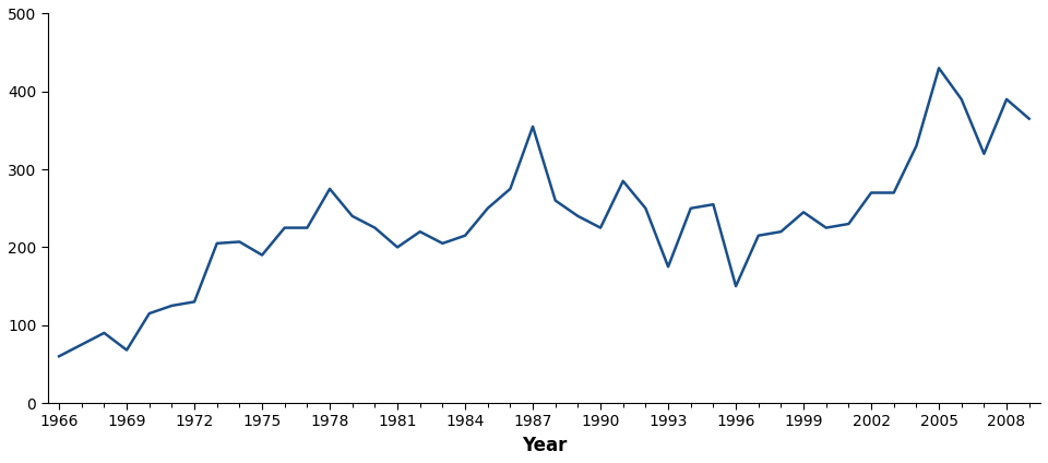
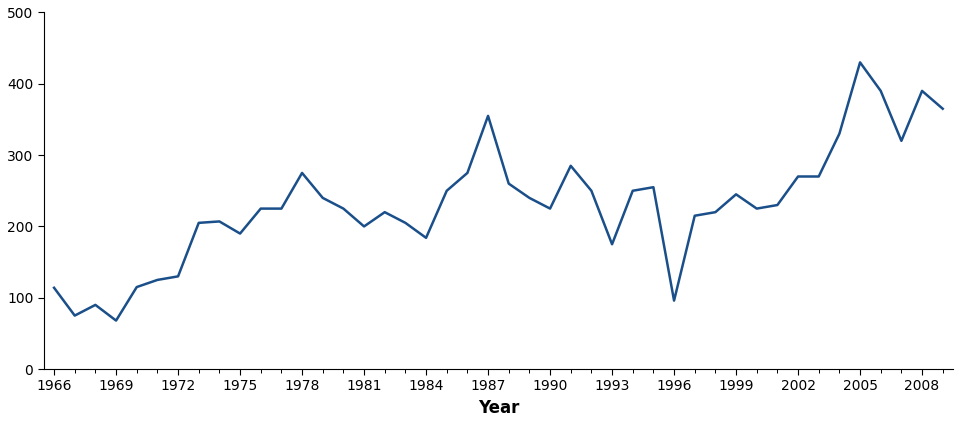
1966: 60 -> 114
1984: 215 -> 184
1996: 150 -> 96
